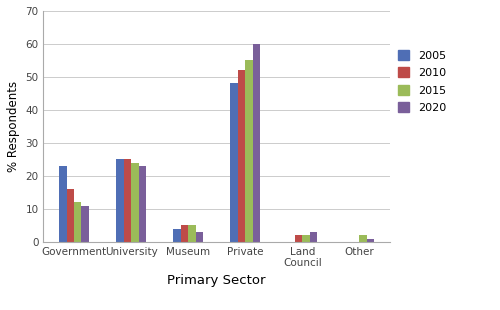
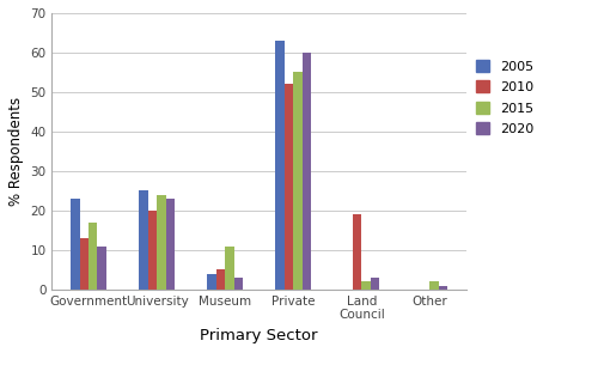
2010/Government: 16 -> 13
2015/Government: 12 -> 17
2010/University: 25 -> 20
2015/Museum: 5 -> 11
2005/Private: 48 -> 63
2010/Land Council: 2 -> 19
